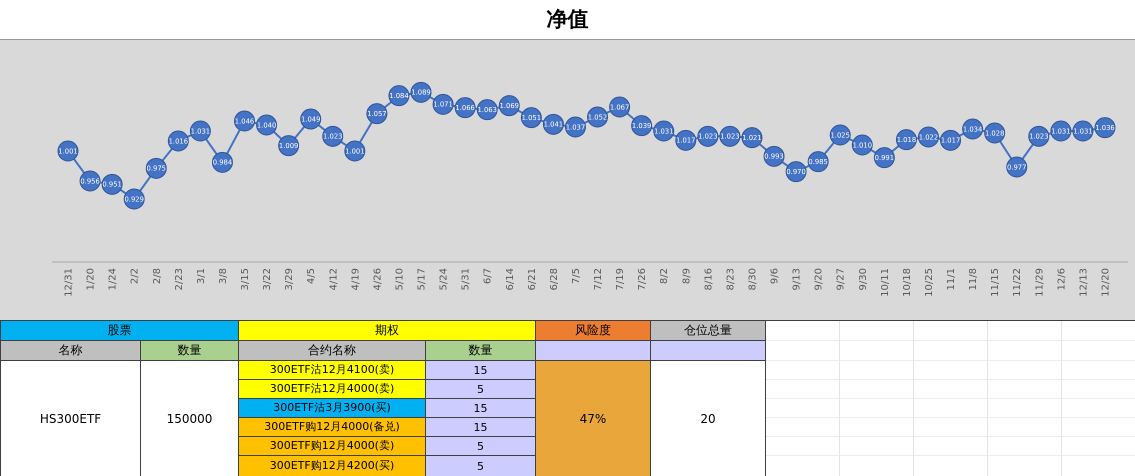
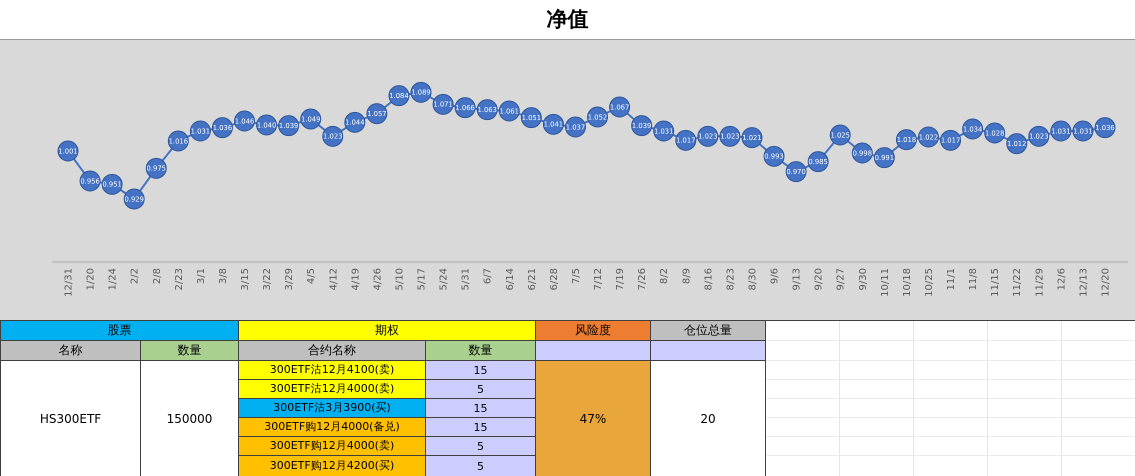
3/8: 0.984 -> 1.036
3/29: 1.009 -> 1.039
4/19: 1.001 -> 1.044
6/14: 1.069 -> 1.061
9/30: 1.010 -> 0.998
11/22: 0.977 -> 1.012
